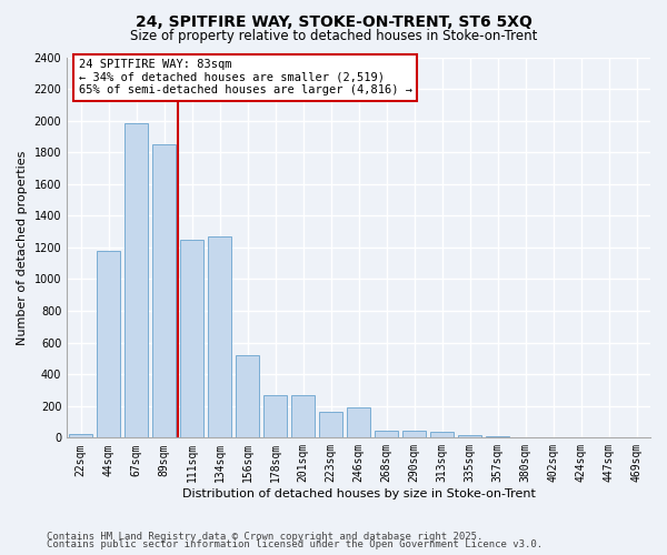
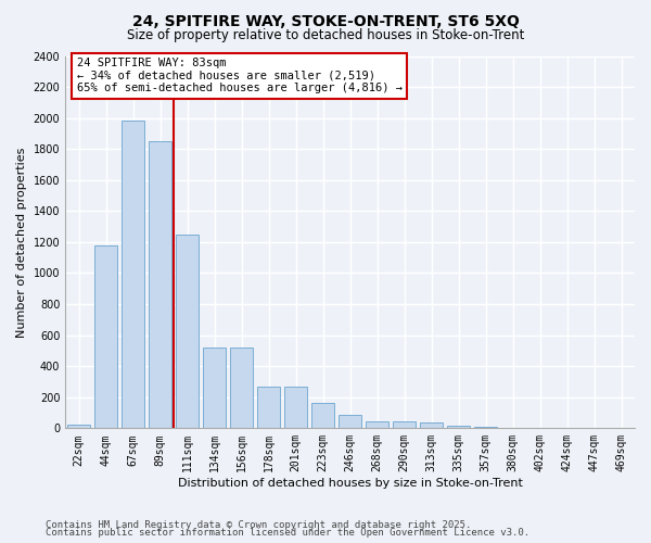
134sqm: 1270 -> 520
246sqm: 190 -> 80
